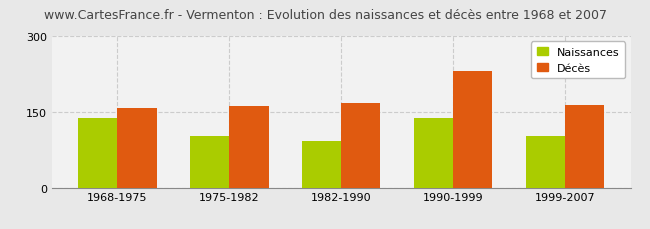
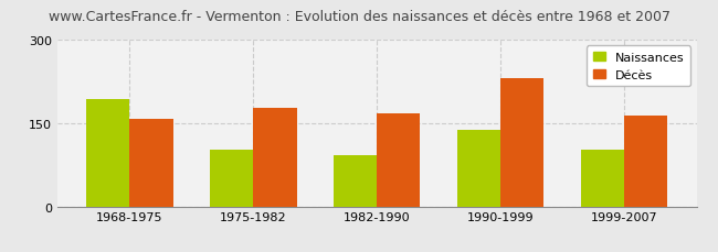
Naissances/1968-1975: 138 -> 192
Décès/1975-1982: 162 -> 178
